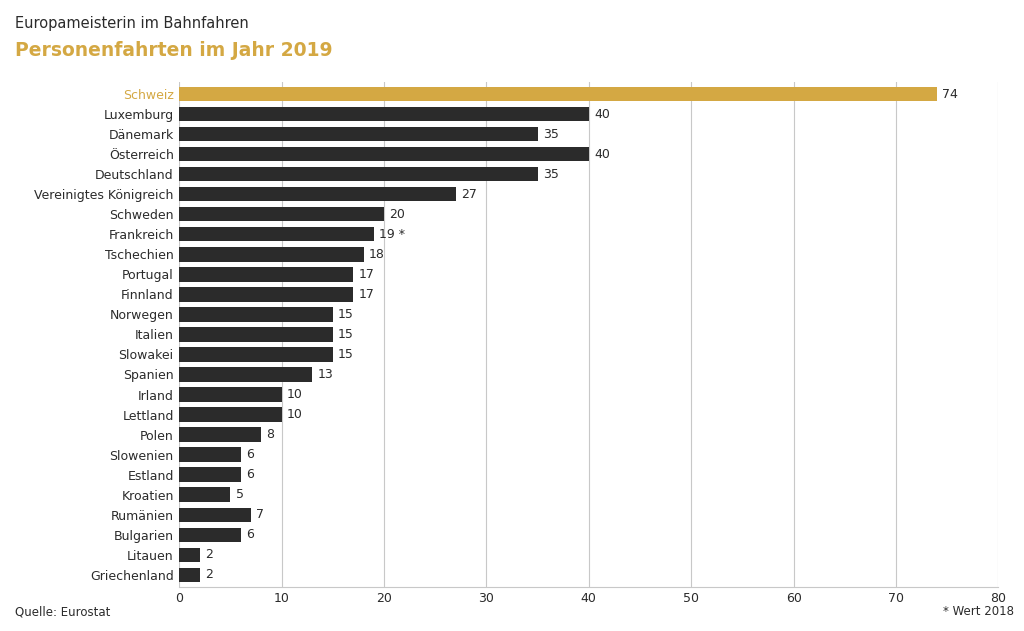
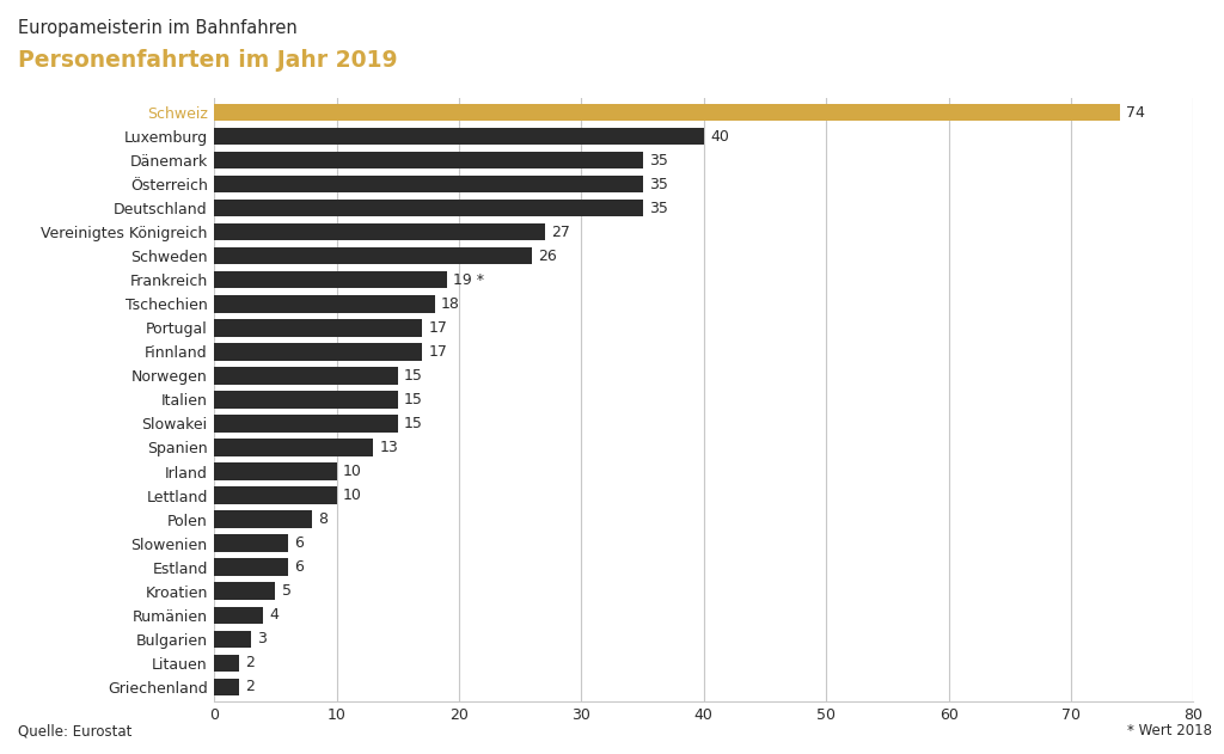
Österreich: 40 -> 35
Schweden: 20 -> 26
Rumänien: 7 -> 4
Bulgarien: 6 -> 3
